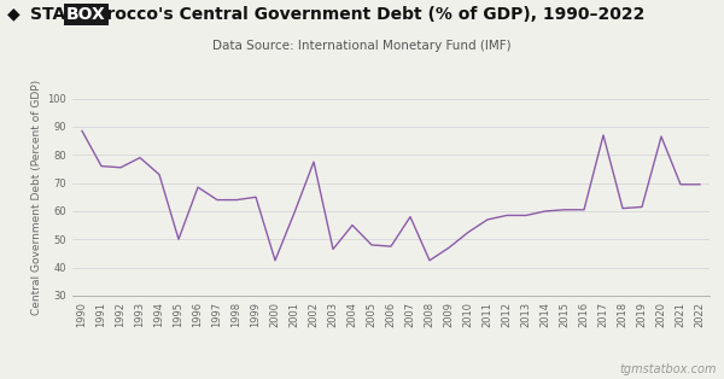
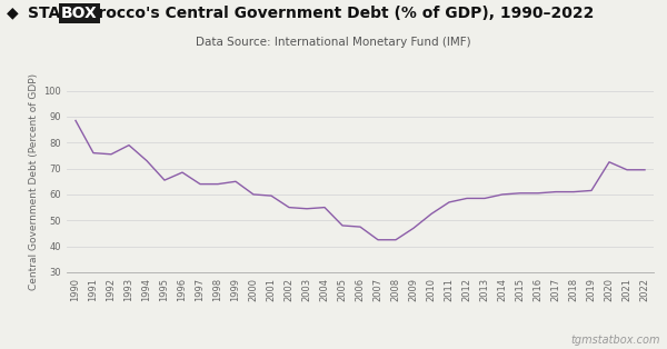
1995: 50.0 -> 65.5
2000: 42.5 -> 60.0
2002: 77.5 -> 55.0
2003: 46.5 -> 54.5
2007: 58.0 -> 42.5
2017: 87.0 -> 61.0
2020: 86.5 -> 72.5
